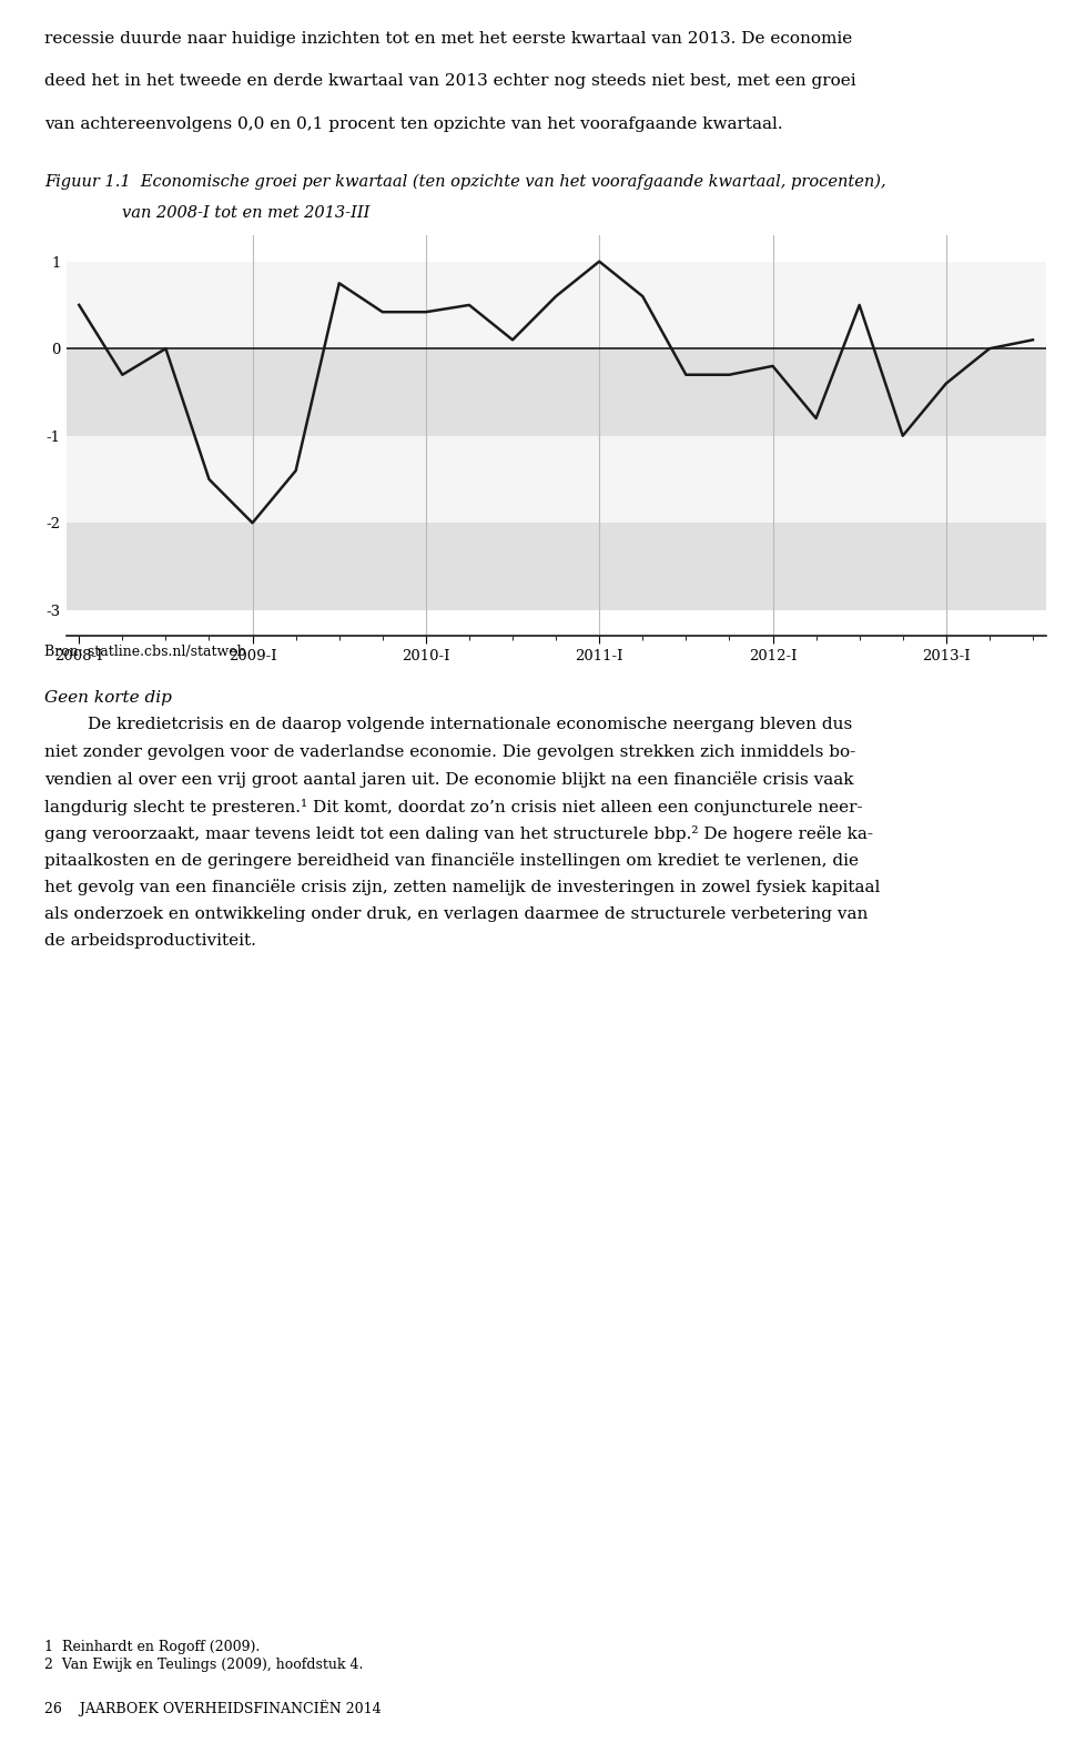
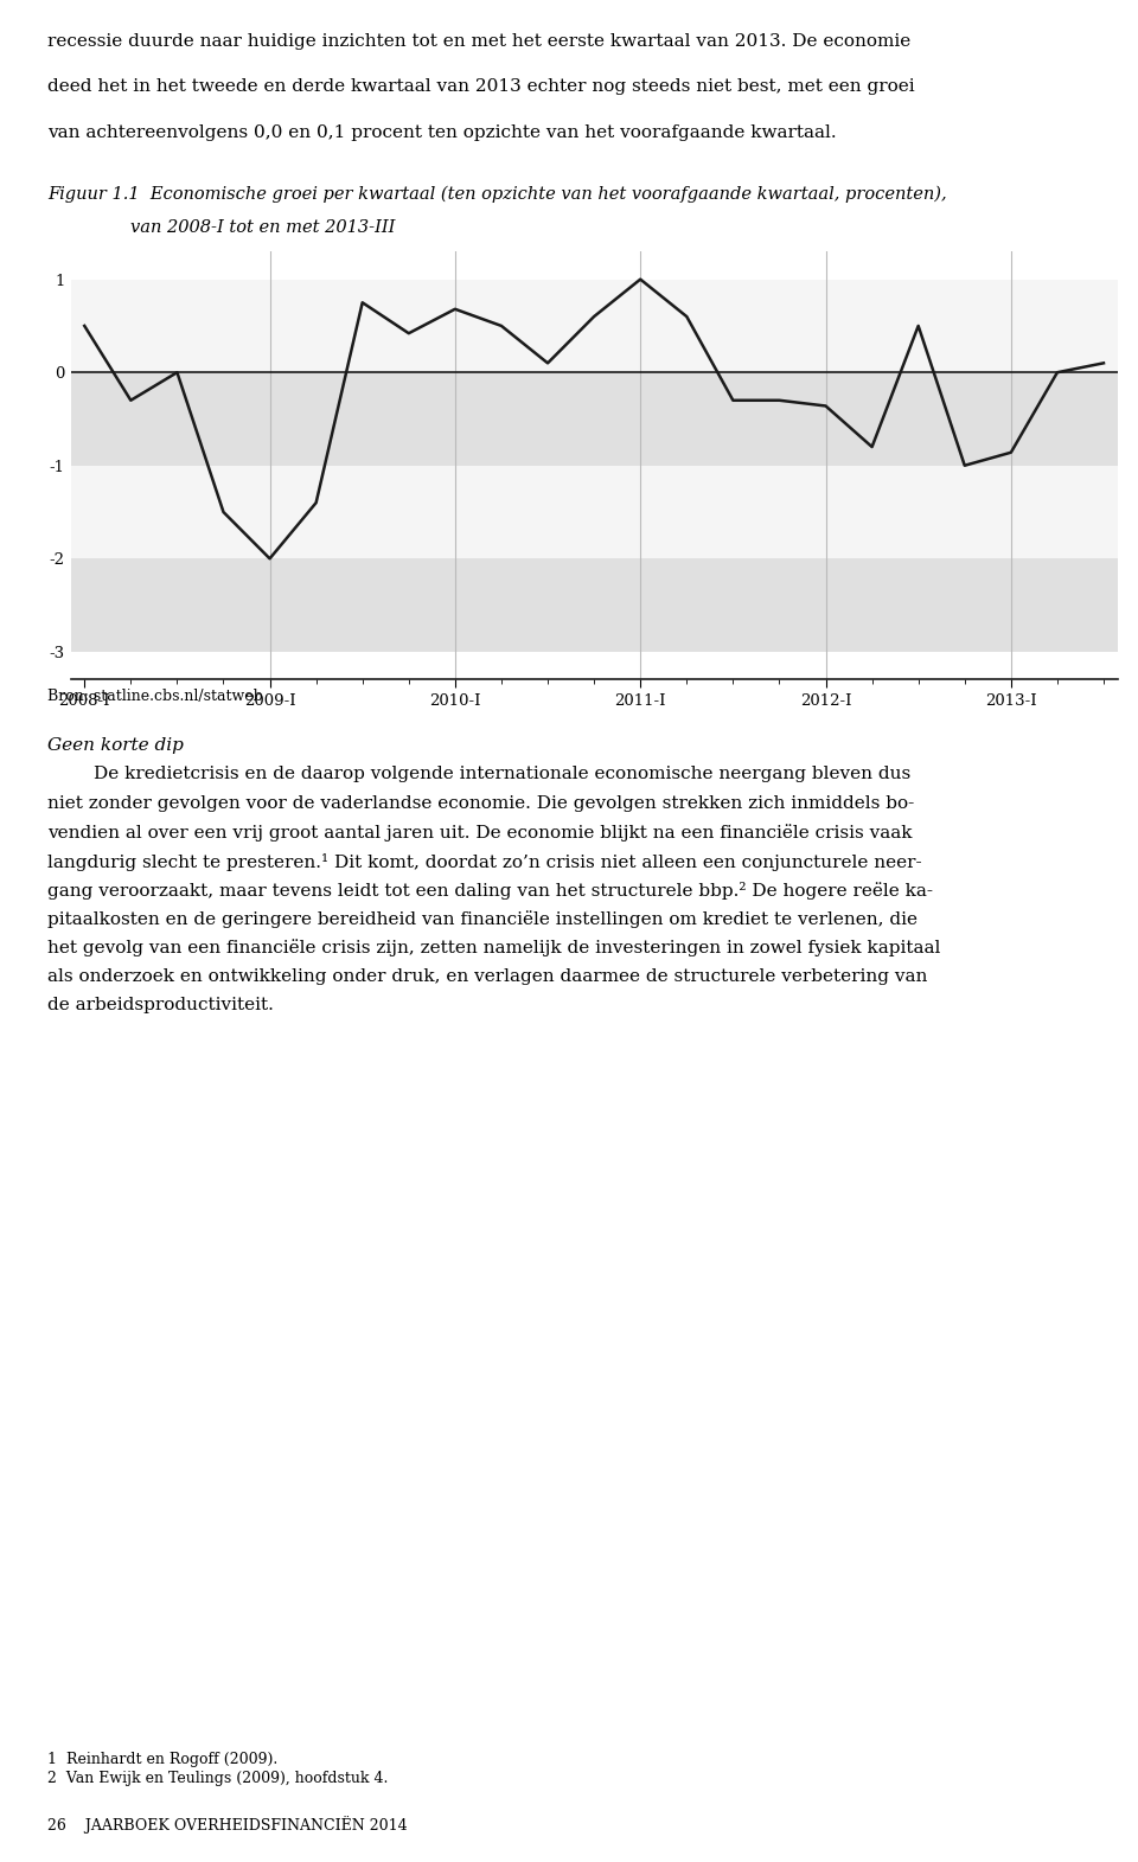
2010-I: 0.42 -> 0.68
2012-I: -0.20 -> -0.36
2013-I: -0.40 -> -0.86
